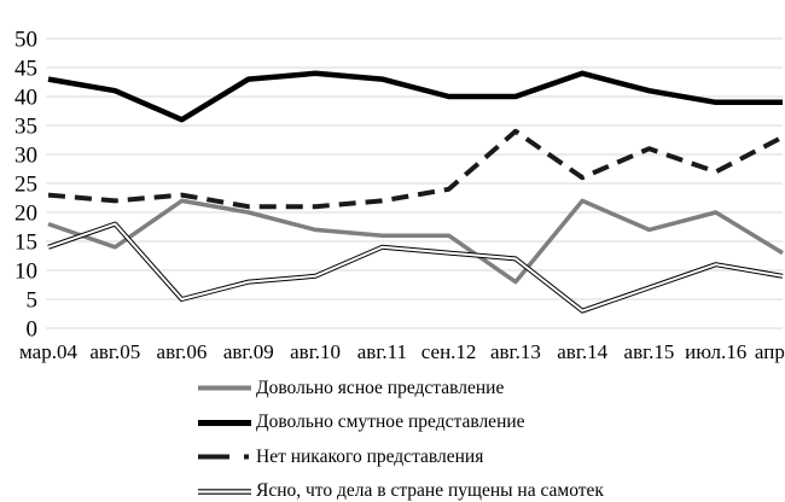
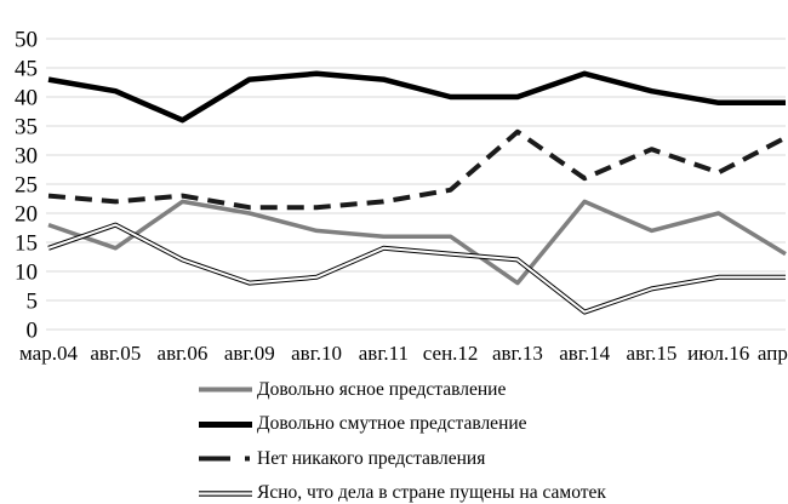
Ясно, что дела в стране пущены на самотек/авг.06: 5 -> 12
Ясно, что дела в стране пущены на самотек/июл.16: 11 -> 9
